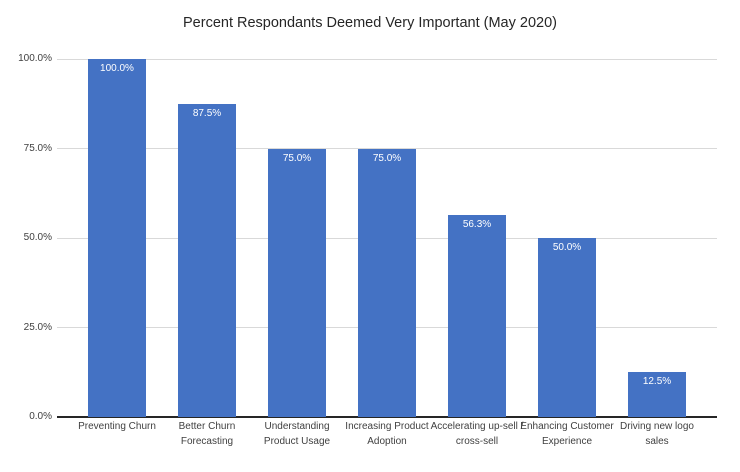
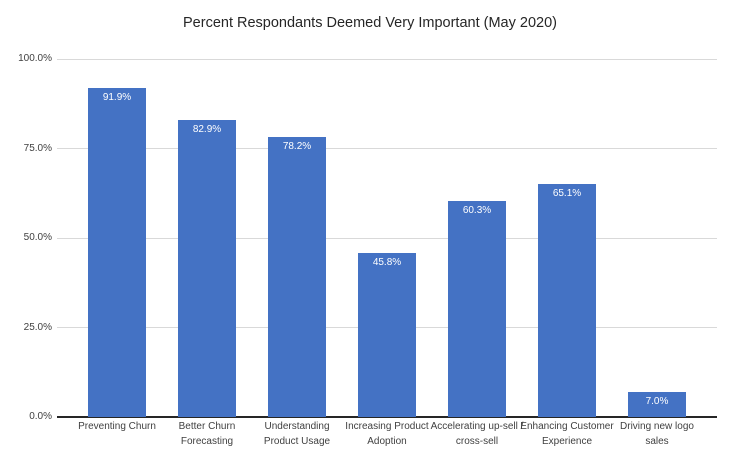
Preventing Churn: 100.0% -> 91.9%
Better Churn Forecasting: 87.5% -> 82.9%
Understanding Product Usage: 75.0% -> 78.2%
Increasing Product Adoption: 75.0% -> 45.8%
Accelerating up-sell / cross-sell: 56.3% -> 60.3%
Enhancing Customer Experience: 50.0% -> 65.1%
Driving new logo sales: 12.5% -> 7.0%
